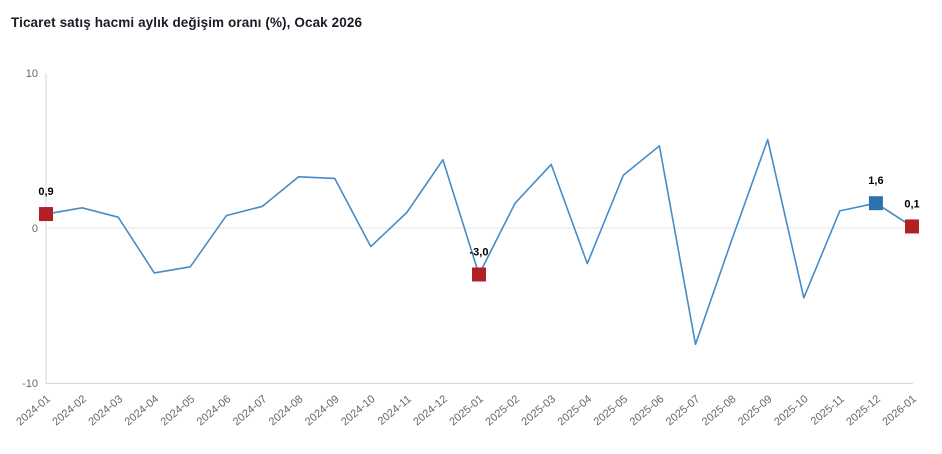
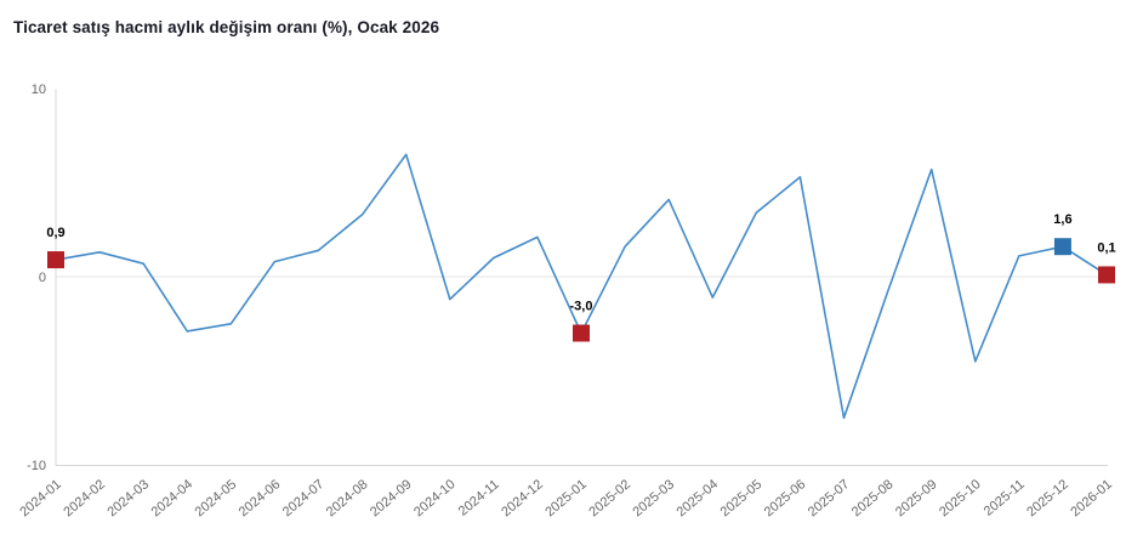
2024-09: 3.2 -> 6.5
2024-12: 4.4 -> 2.1
2025-04: -2.3 -> -1.1
